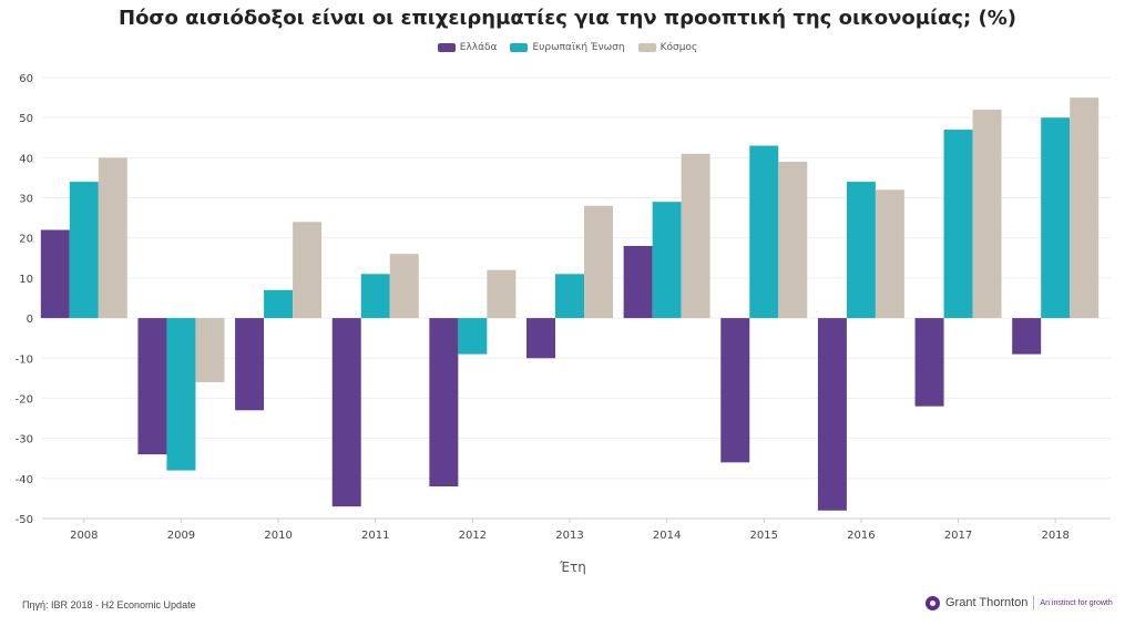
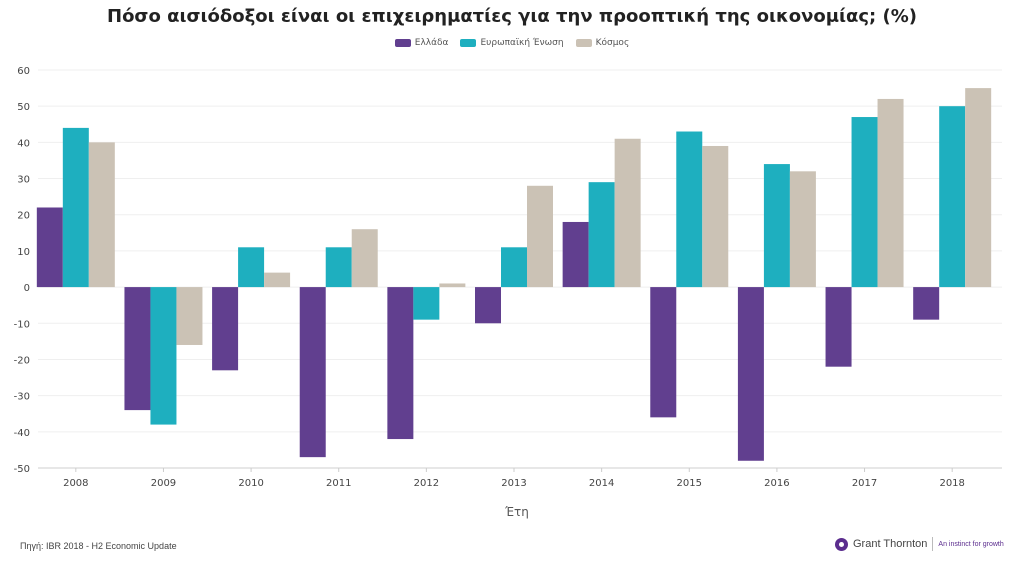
Ευρωπαϊκή Ένωση/2008: 34 -> 44
Ευρωπαϊκή Ένωση/2010: 7 -> 11
Κόσμος/2010: 24 -> 4
Κόσμος/2012: 12 -> 1
